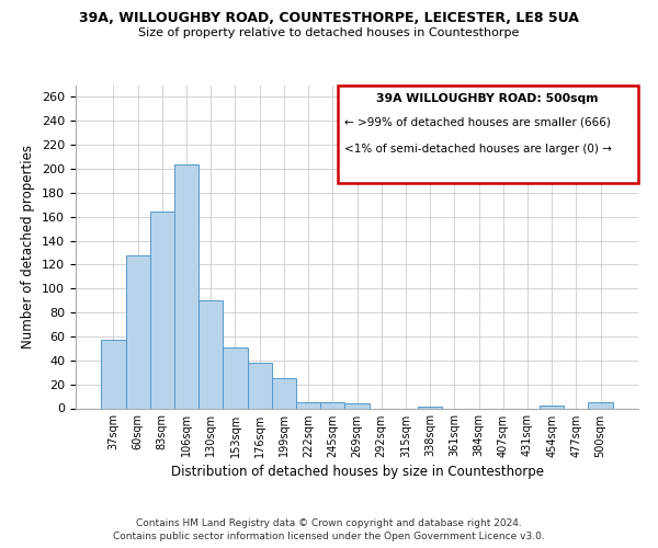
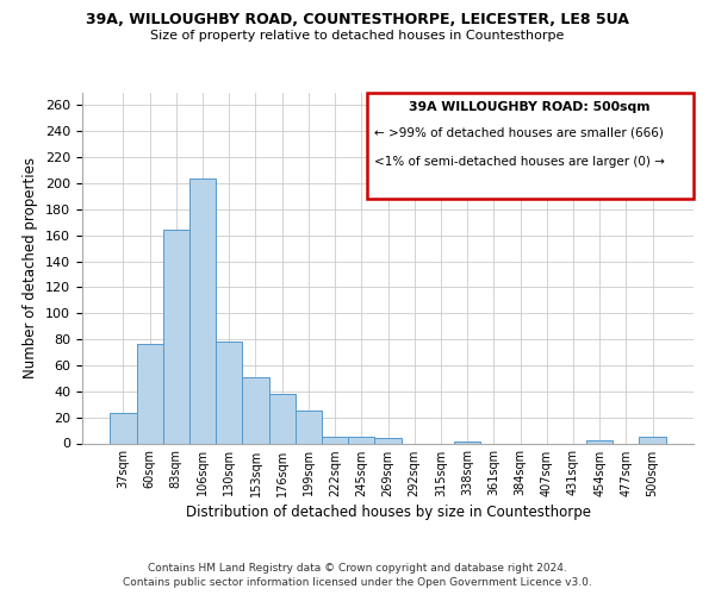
37sqm: 57 -> 23
60sqm: 128 -> 76
130sqm: 90 -> 78
